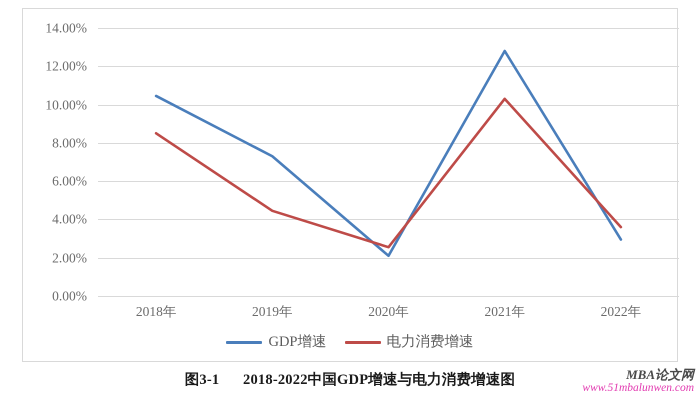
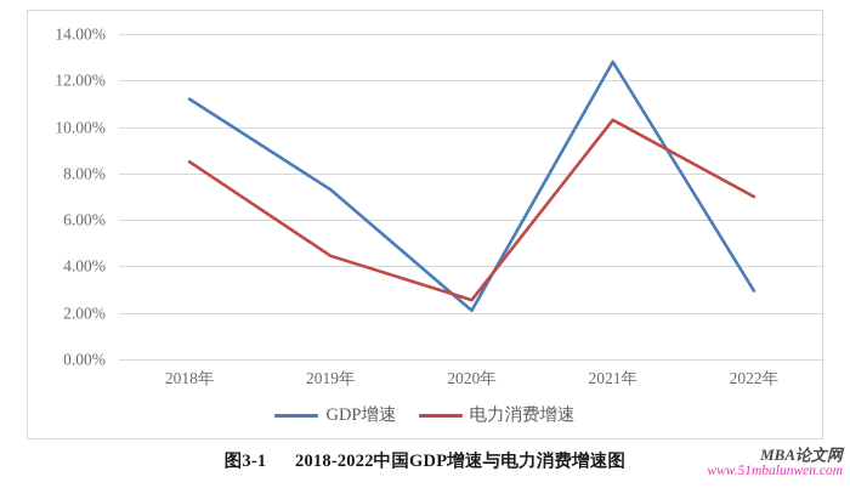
GDP增速/2018年: 10.4% -> 11.2%
电力消费增速/2022年: 3.6% -> 7.0%
